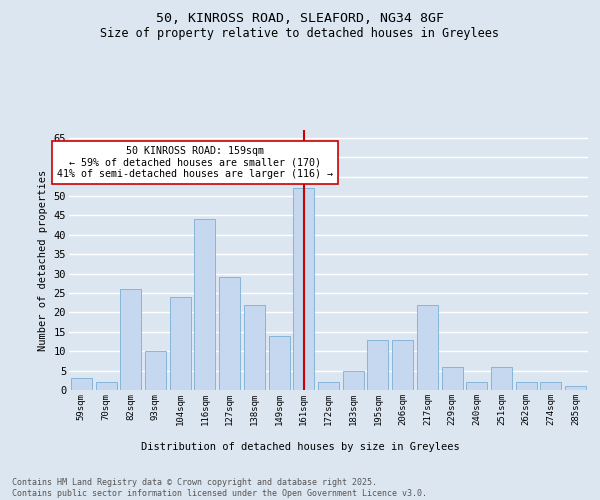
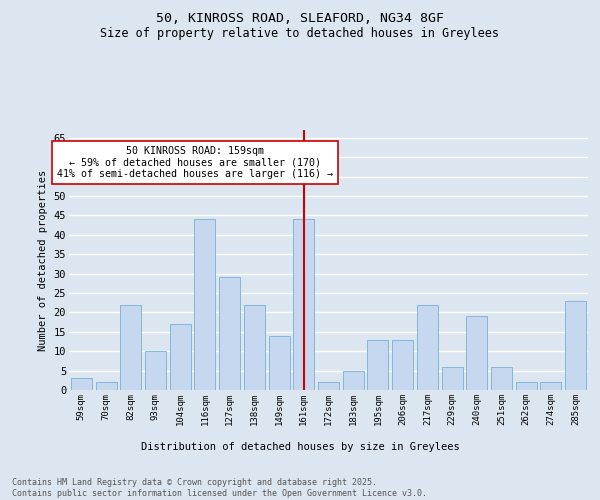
82sqm: 26 -> 22
104sqm: 24 -> 17
161sqm: 52 -> 44
240sqm: 2 -> 19
285sqm: 1 -> 23
